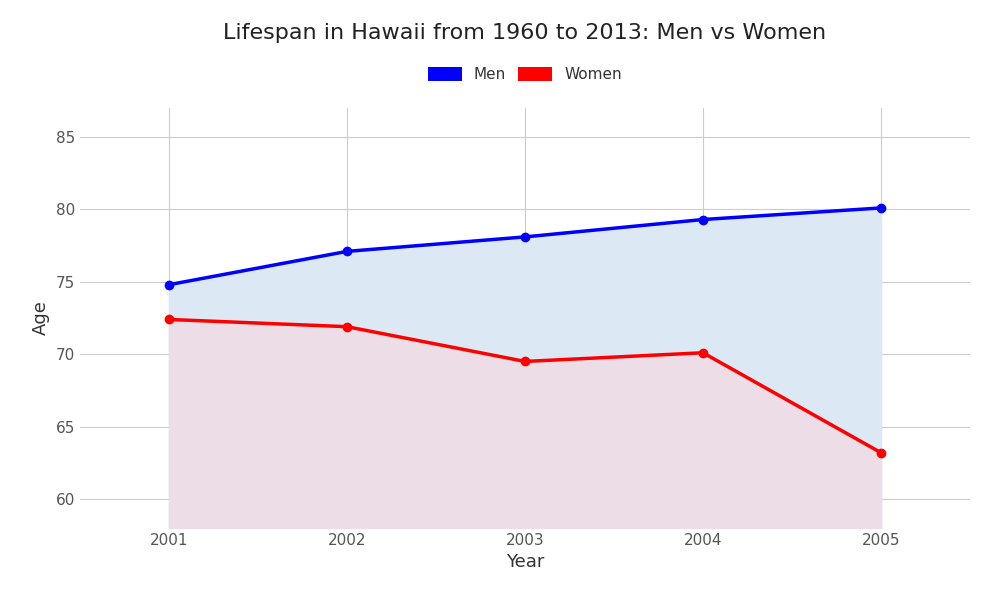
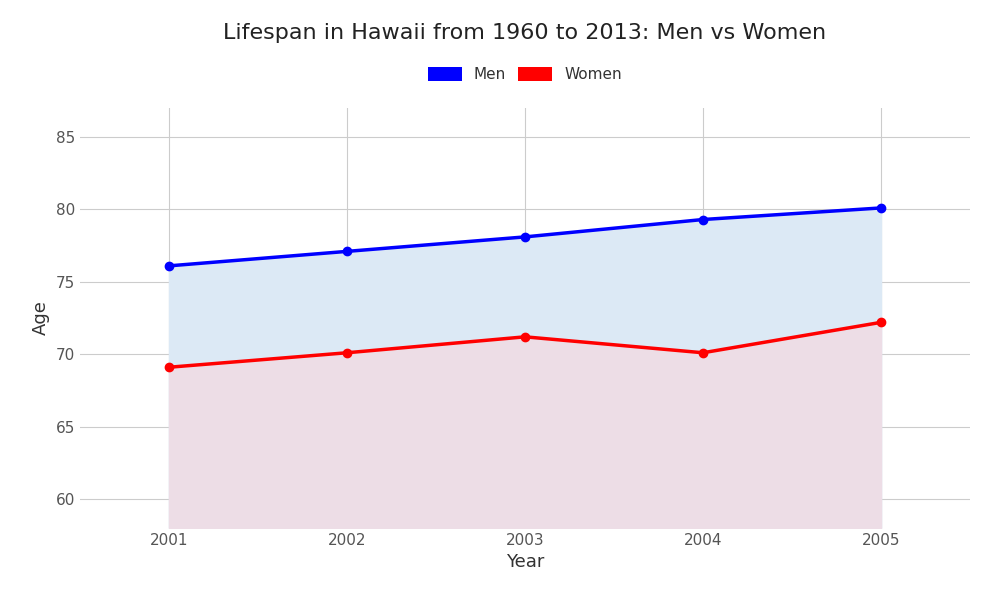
Men/2001: 74.8 -> 76.1
Women/2001: 72.4 -> 69.1
Women/2002: 71.9 -> 70.1
Women/2003: 69.5 -> 71.2
Women/2005: 63.2 -> 72.2
